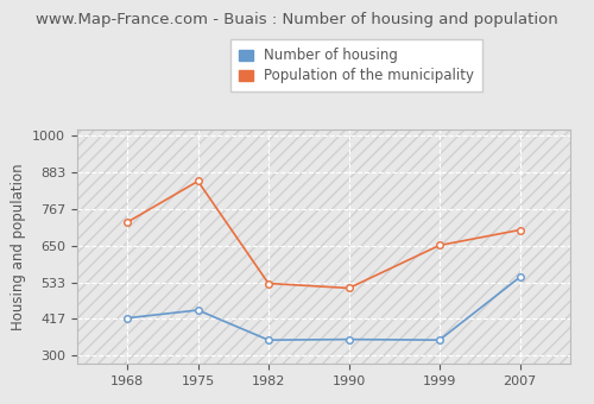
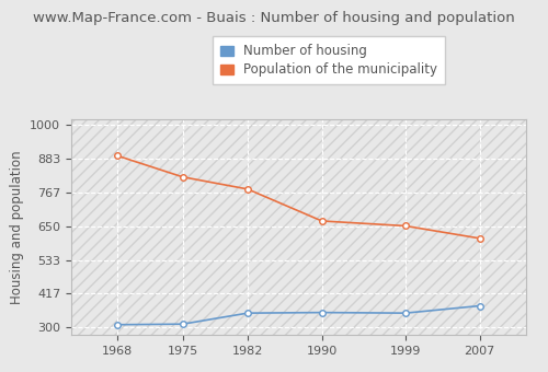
Number of housing/1968: 420 -> 310
Population of the municipality/1968: 725 -> 893
Number of housing/1975: 445 -> 312
Population of the municipality/1975: 855 -> 820
Population of the municipality/1982: 530 -> 778
Population of the municipality/1990: 515 -> 668
Number of housing/2007: 550 -> 375
Population of the municipality/2007: 700 -> 608
